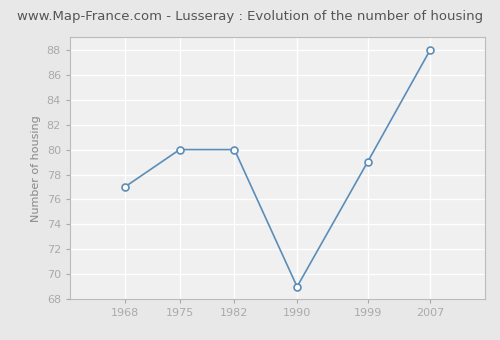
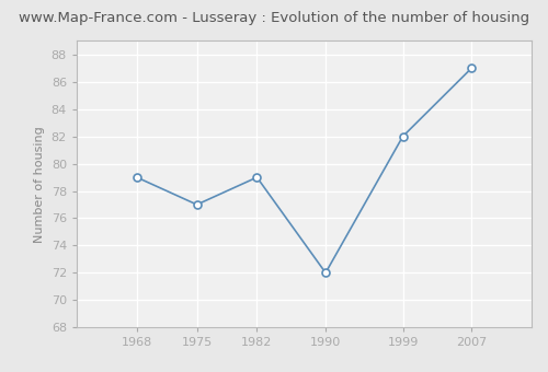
1968: 77 -> 79
1975: 80 -> 77
1982: 80 -> 79
1990: 69 -> 72
1999: 79 -> 82
2007: 88 -> 87
